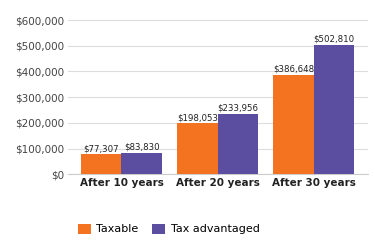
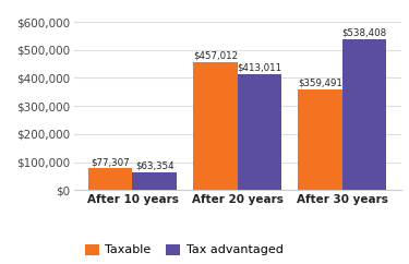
Tax advantaged/After 10 years: $83,830 -> $63,354
Taxable/After 20 years: $198,053 -> $457,012
Tax advantaged/After 20 years: $233,956 -> $413,011
Taxable/After 30 years: $386,648 -> $359,491
Tax advantaged/After 30 years: $502,810 -> $538,408
